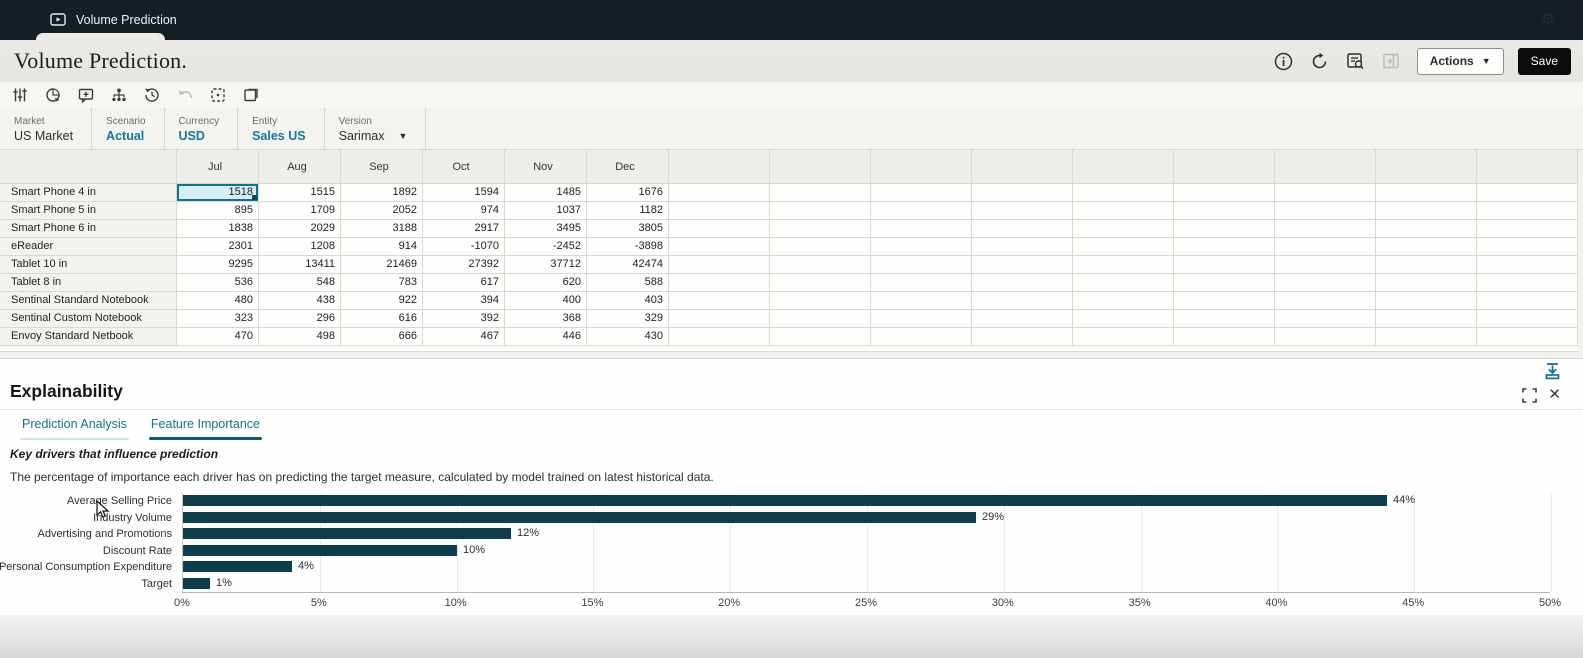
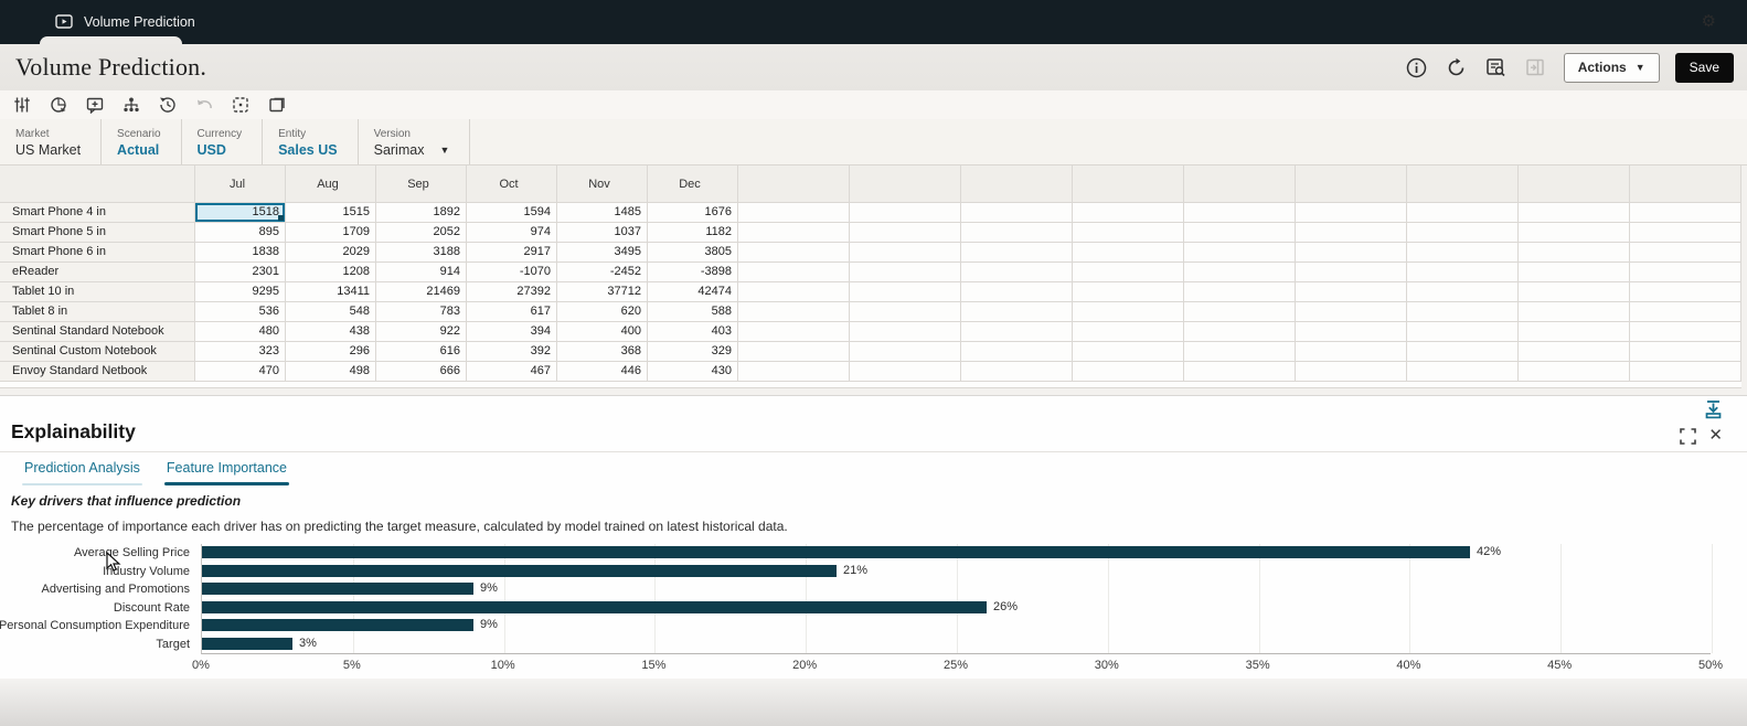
Average Selling Price: 44% -> 42%
Industry Volume: 29% -> 21%
Advertising and Promotions: 12% -> 9%
Discount Rate: 10% -> 26%
Personal Consumption Expenditure: 4% -> 9%
Target: 1% -> 3%
